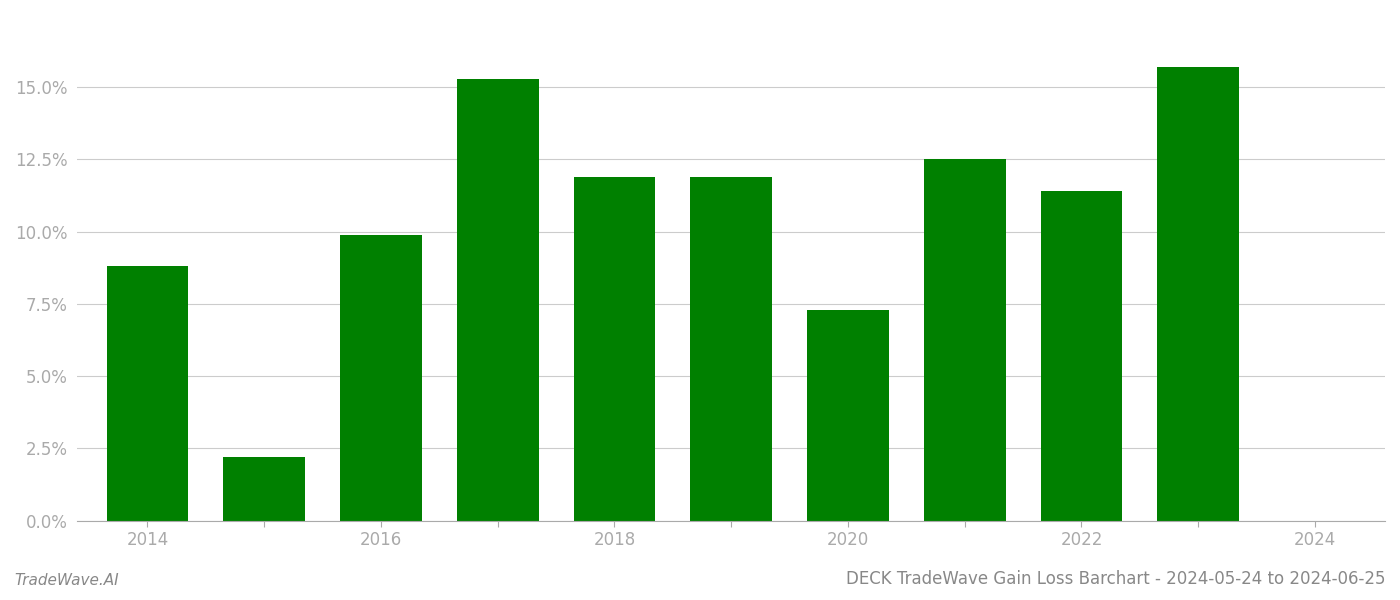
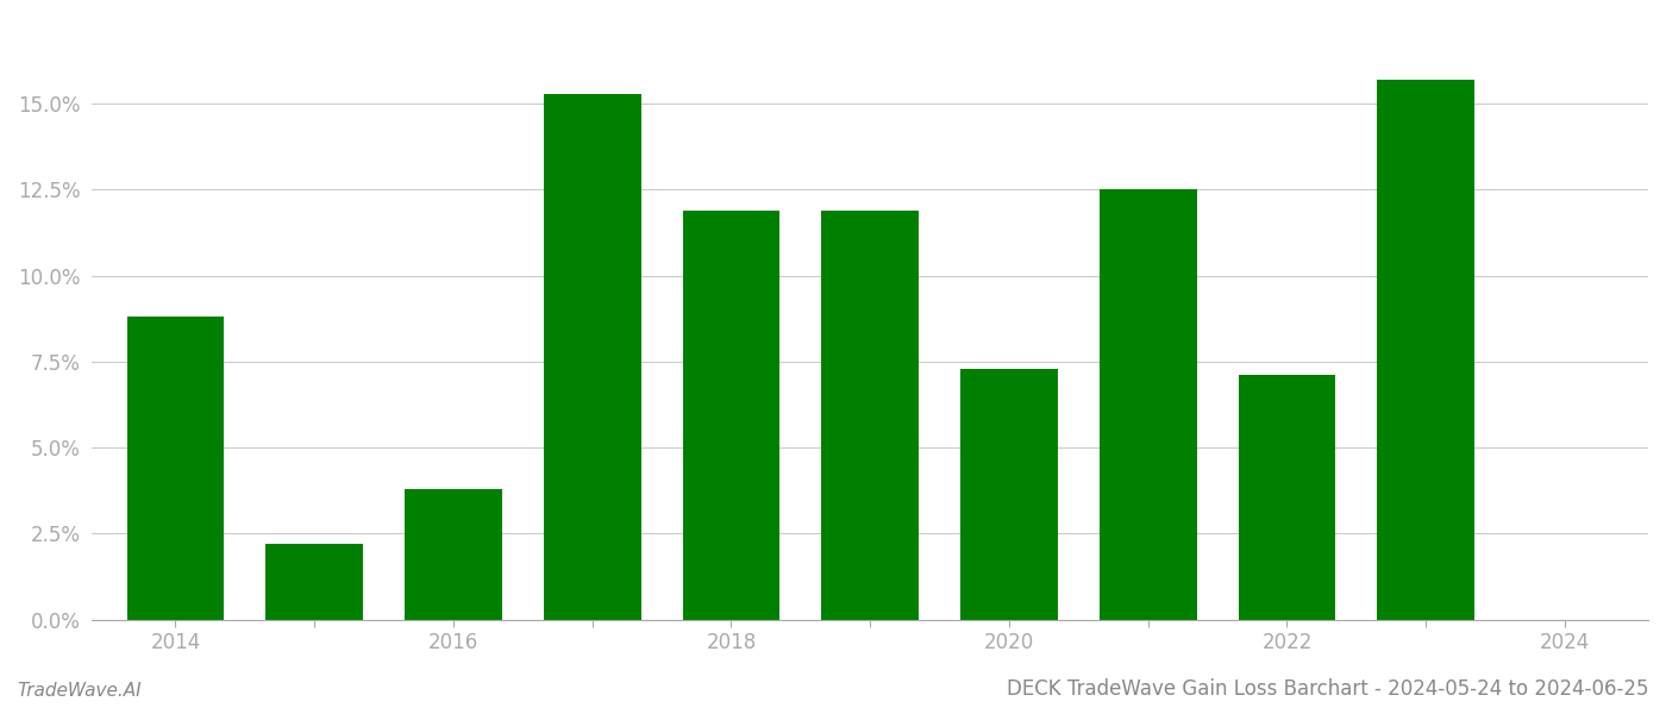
2016: 9.9% -> 3.8%
2022: 11.4% -> 7.1%
